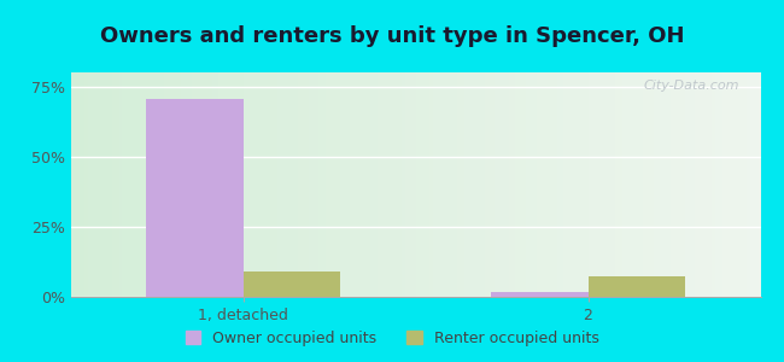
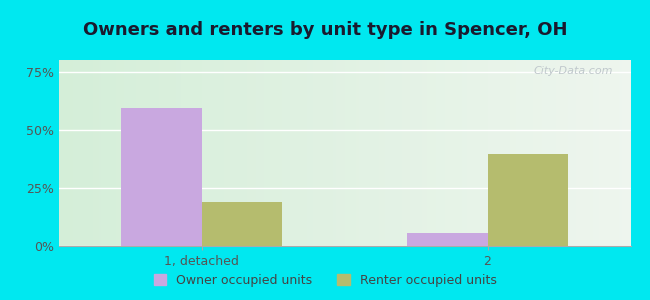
Owner occupied units/1, detached: 70.5% -> 59.5%
Renter occupied units/1, detached: 9.0% -> 19.0%
Owner occupied units/2: 1.8% -> 5.5%
Renter occupied units/2: 7.5% -> 39.5%
